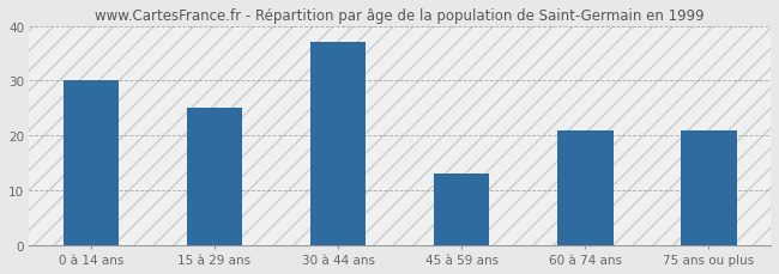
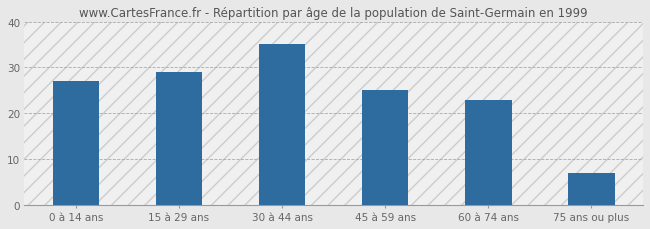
0 à 14 ans: 30 -> 27
15 à 29 ans: 25 -> 29
30 à 44 ans: 37 -> 35
45 à 59 ans: 13 -> 25
60 à 74 ans: 21 -> 23
75 ans ou plus: 21 -> 7
